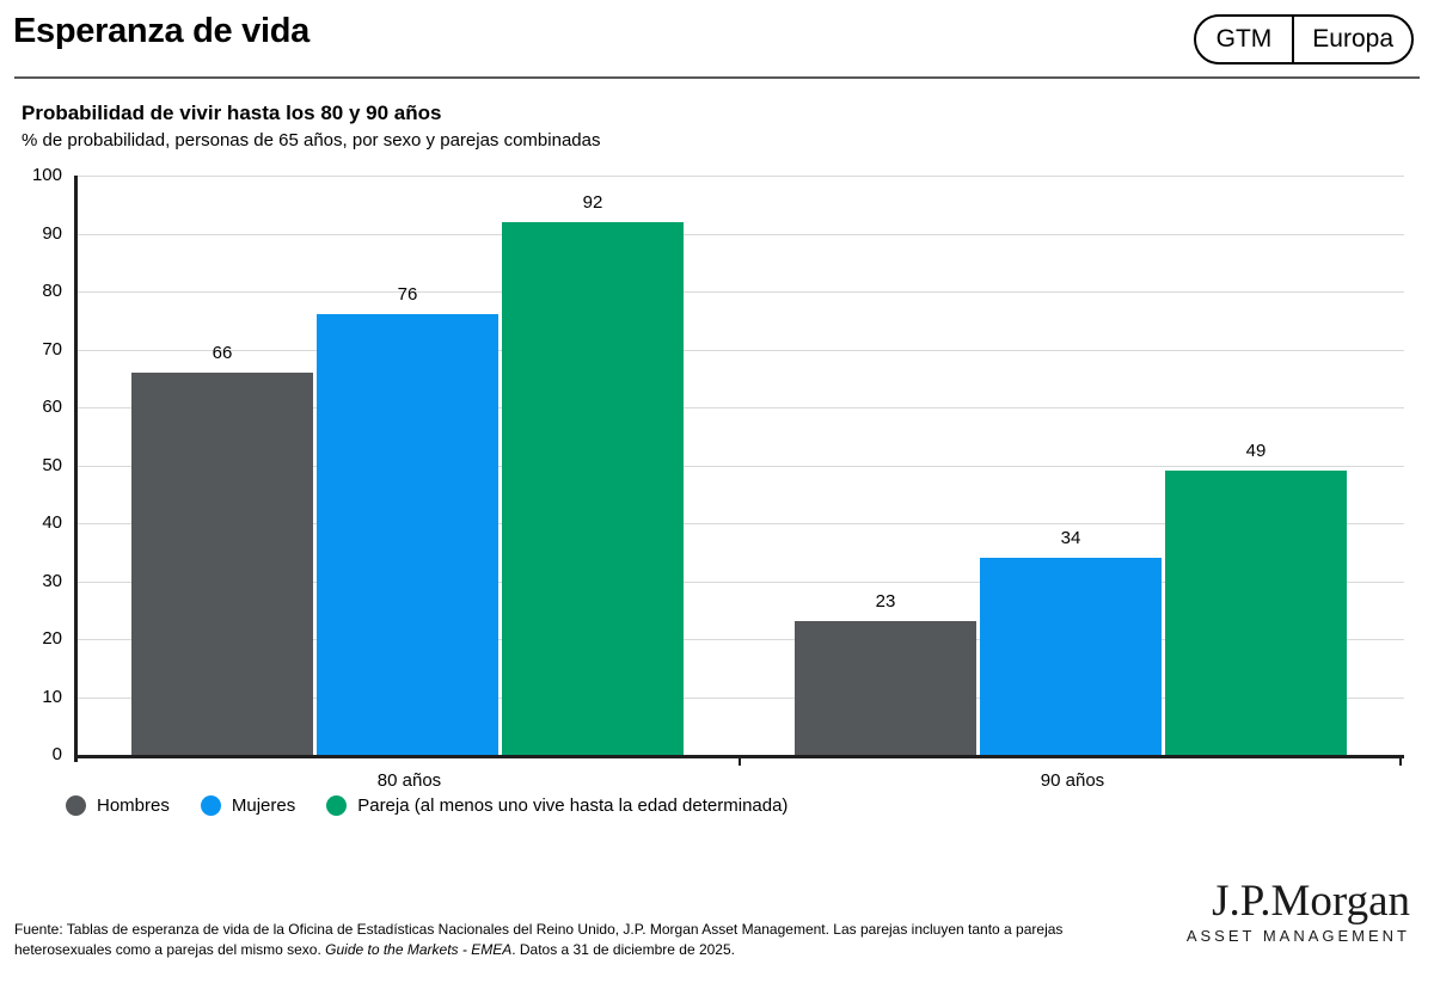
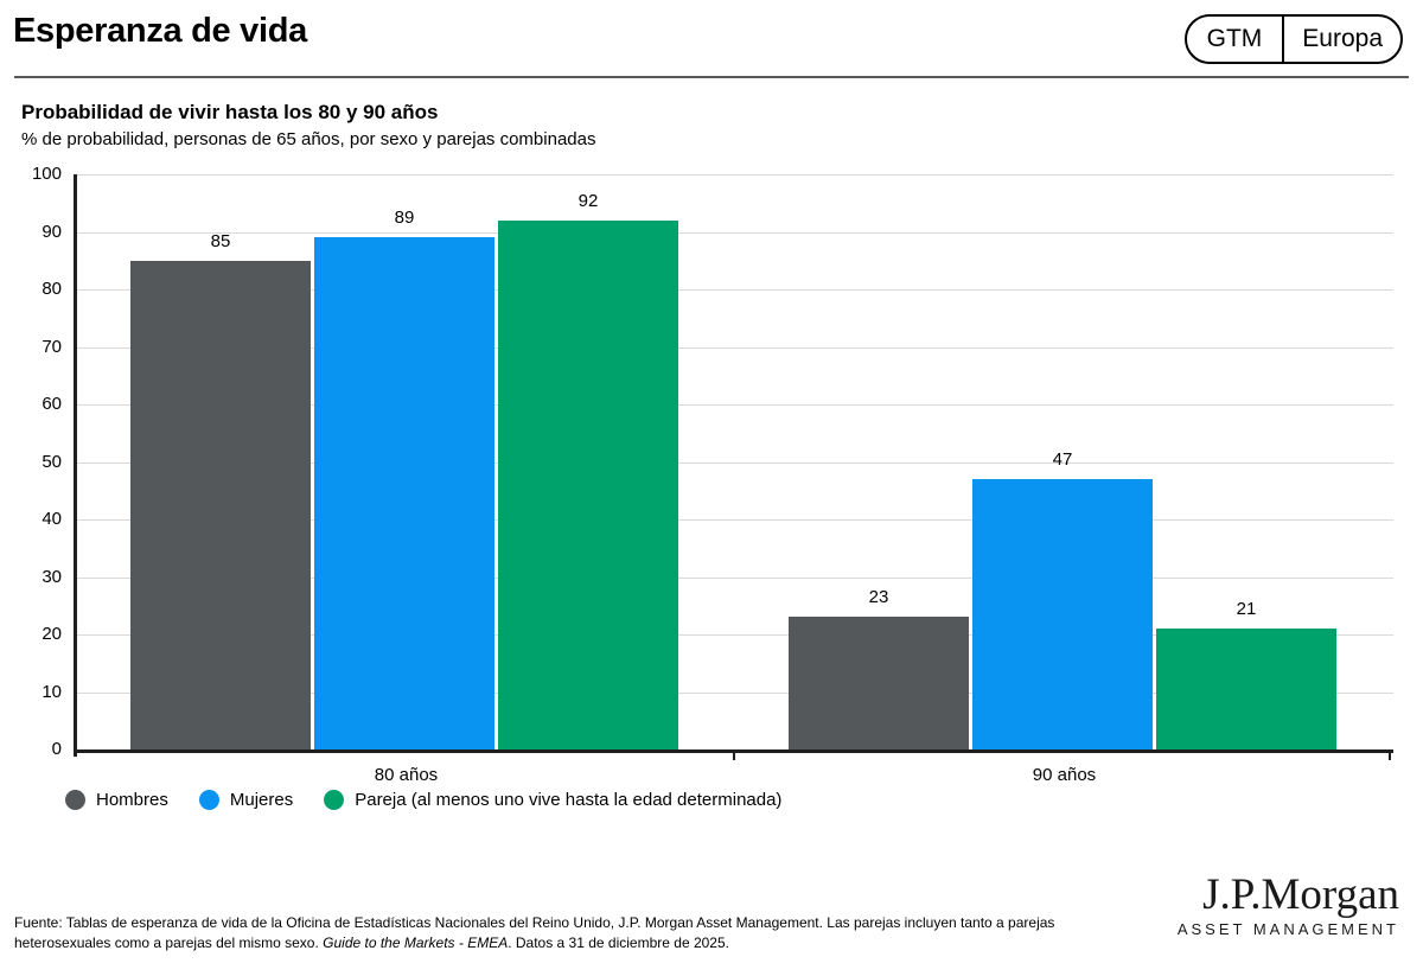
Hombres/80 años: 66 -> 85
Mujeres/80 años: 76 -> 89
Mujeres/90 años: 34 -> 47
Pareja (al menos uno vive hasta la edad determinada)/90 años: 49 -> 21
